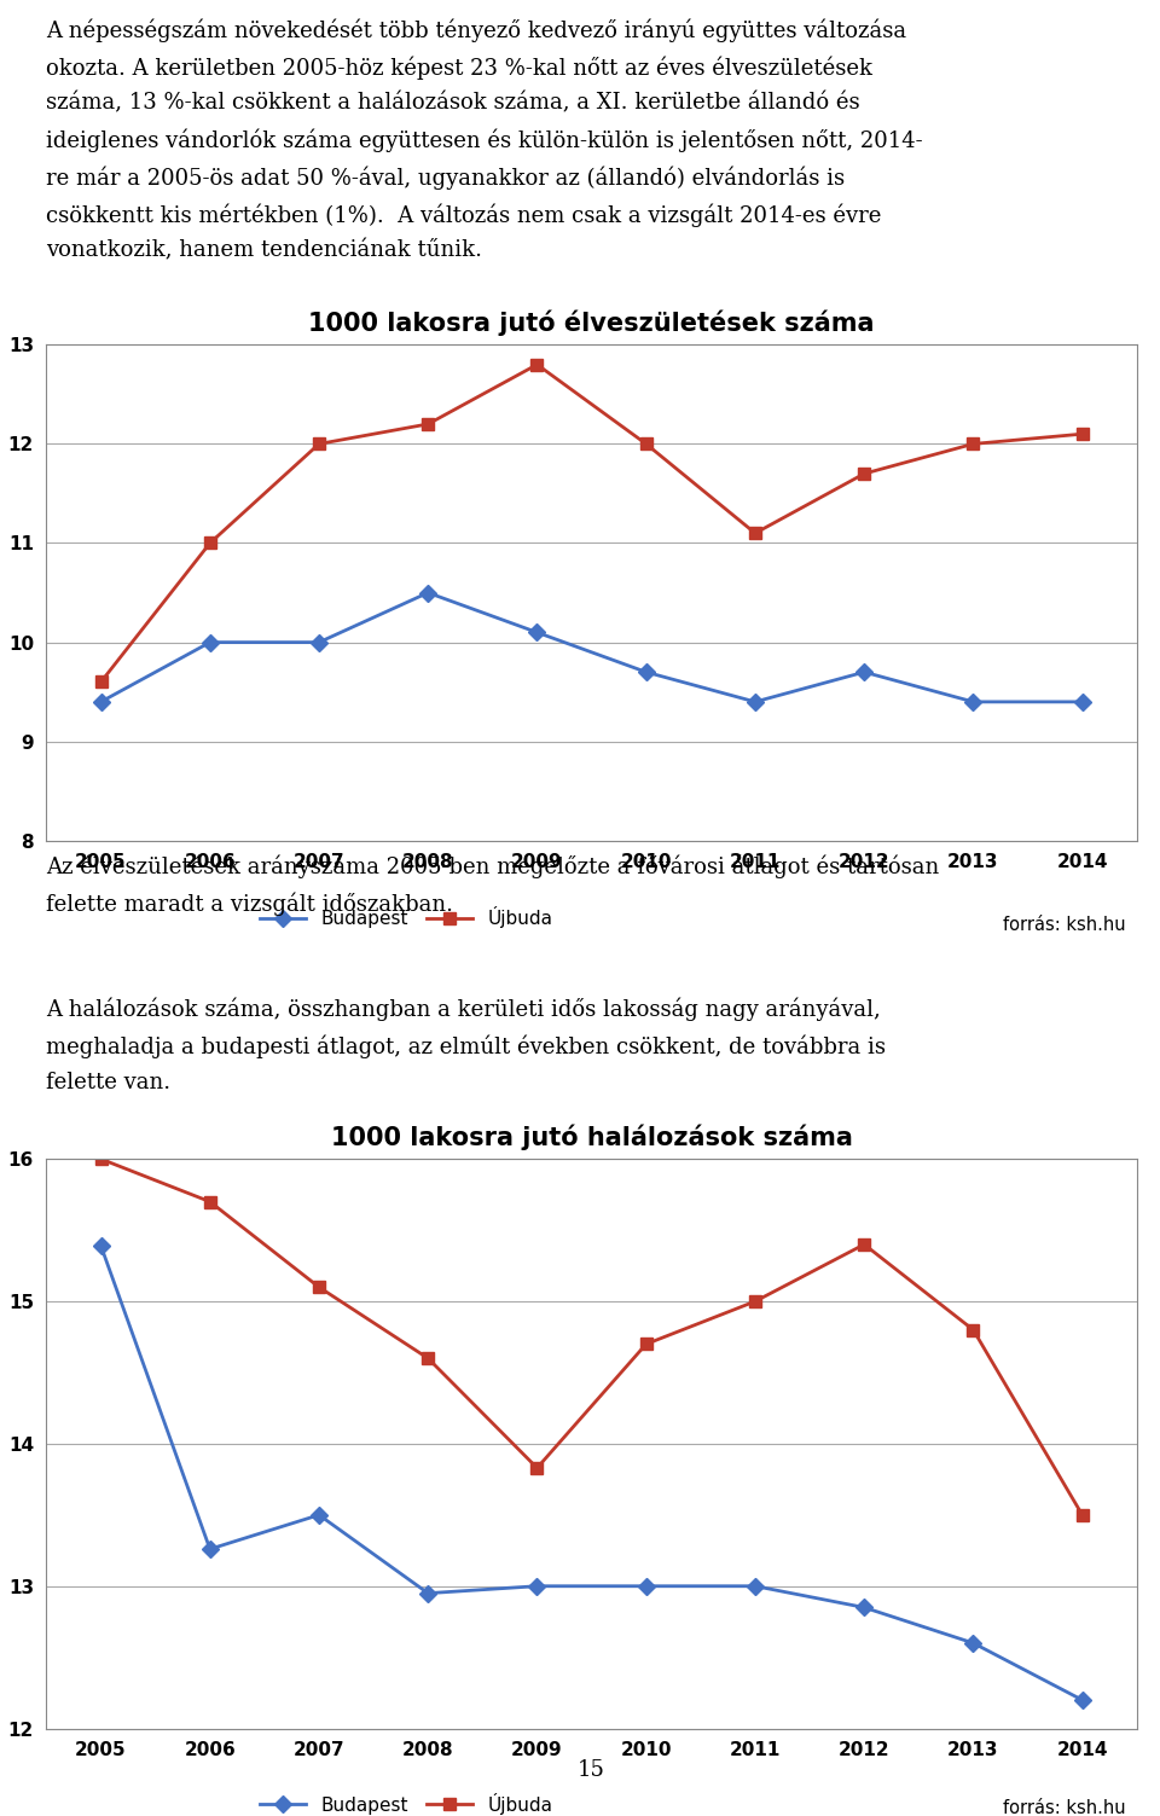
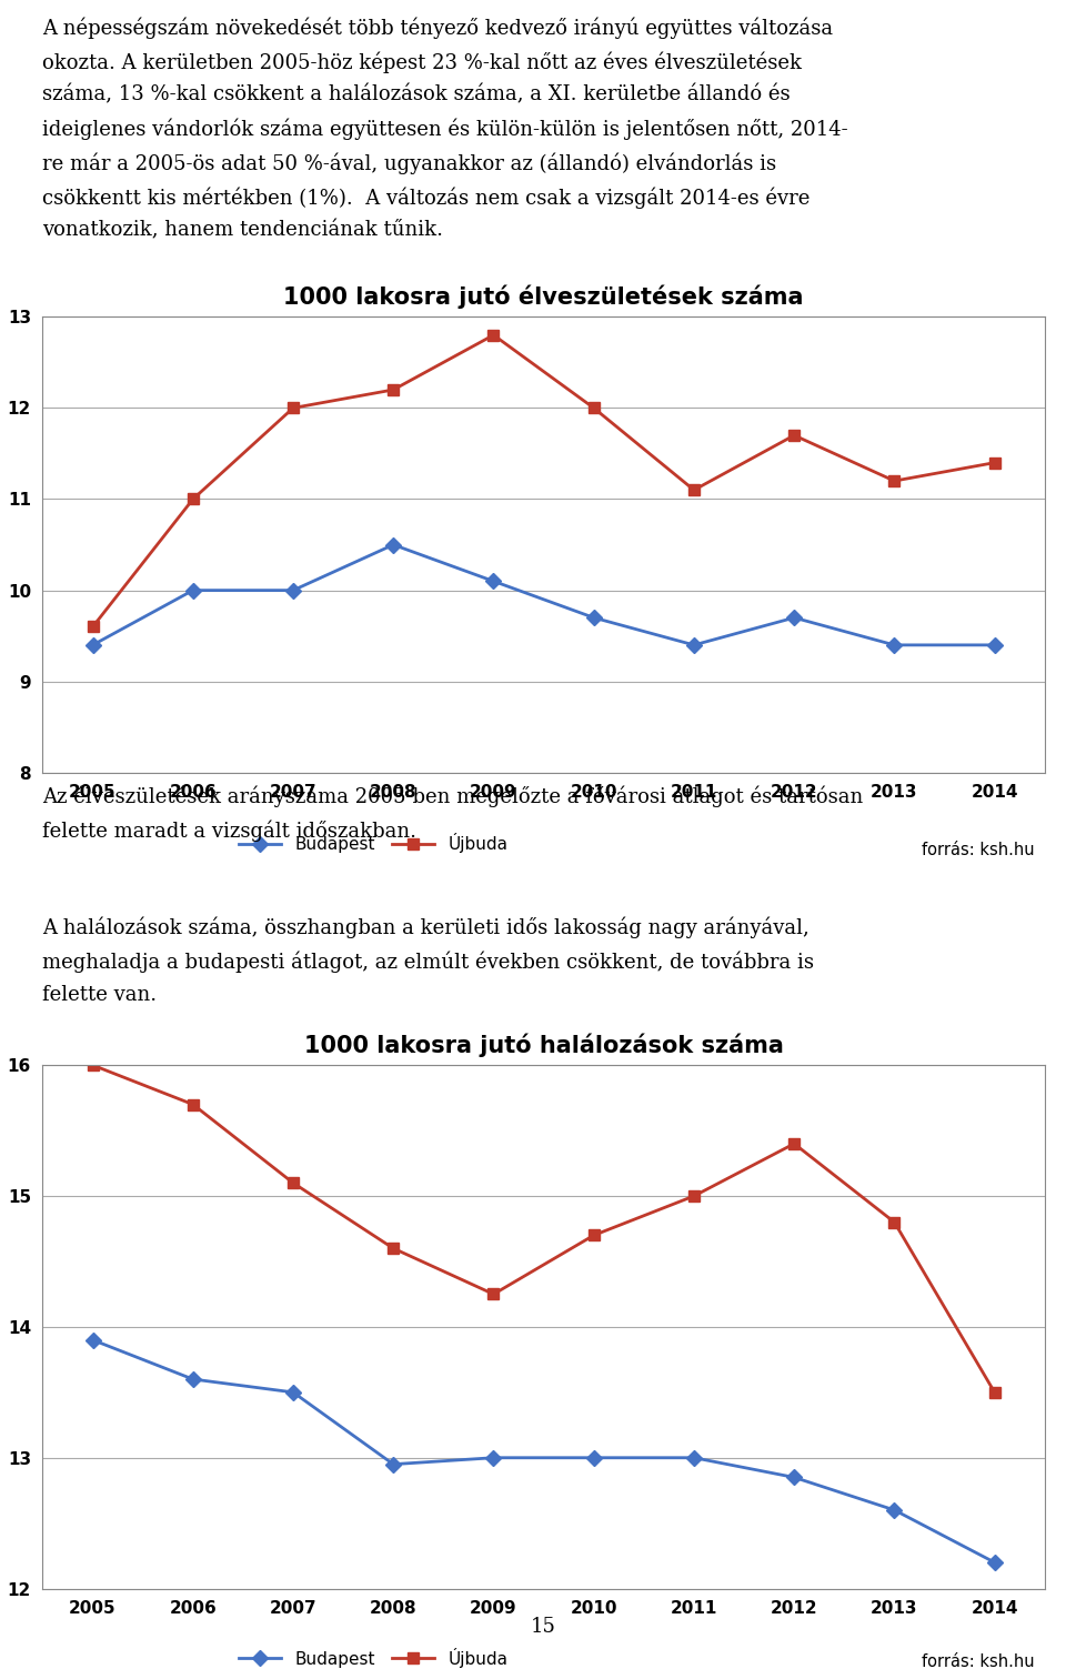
1000 lakosra jutó élveszületések száma/Újbuda/2013: 12.0 -> 11.2
1000 lakosra jutó élveszületések száma/Újbuda/2014: 12.1 -> 11.4
1000 lakosra jutó halálozások száma/Budapest/2005: 15.39 -> 13.90
1000 lakosra jutó halálozások száma/Budapest/2006: 13.26 -> 13.60
1000 lakosra jutó halálozások száma/Újbuda/2009: 13.83 -> 14.25
